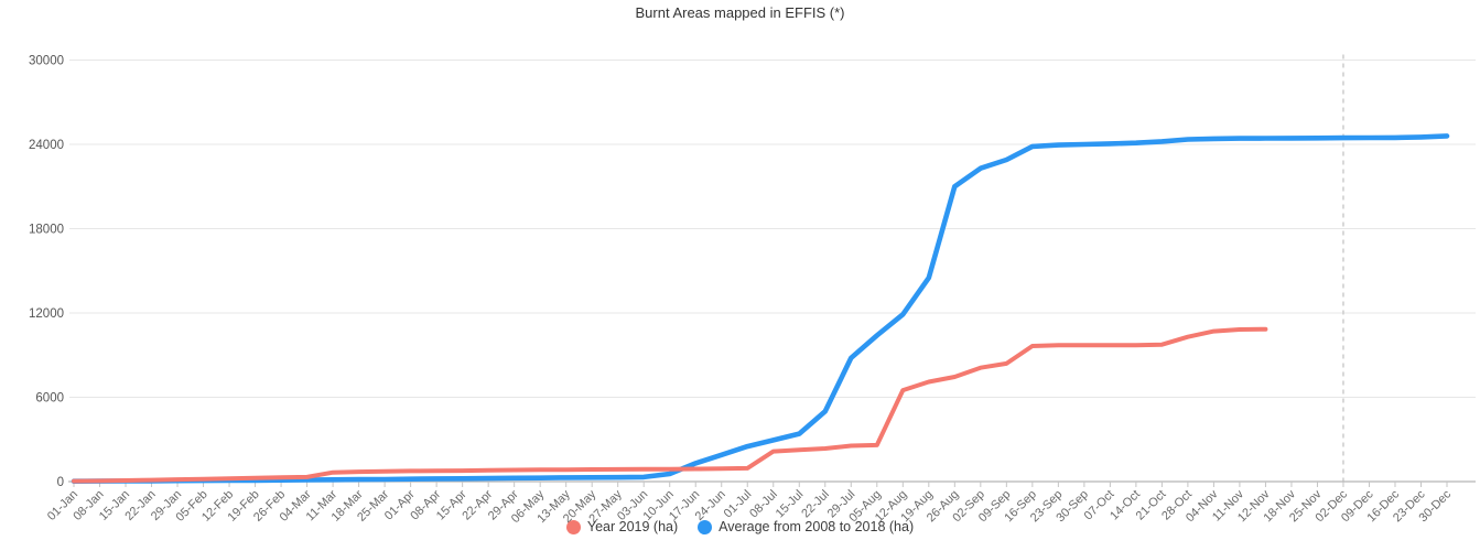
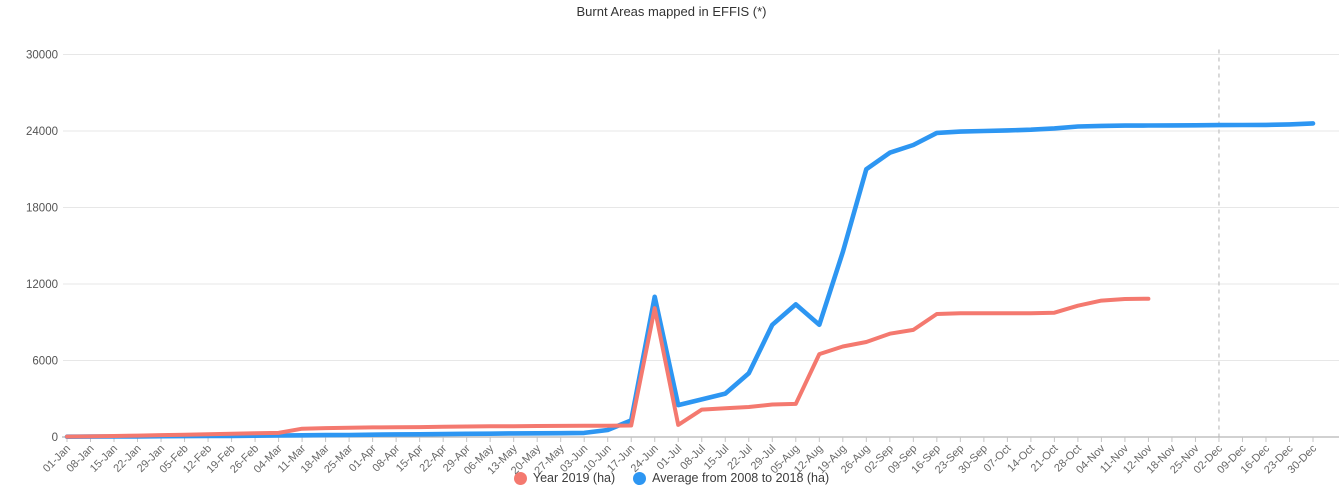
Year 2019 (ha)/24-Jun: 900 -> 10100
Average from 2008 to 2018 (ha)/24-Jun: 1900 -> 11000
Average from 2008 to 2018 (ha)/12-Aug: 11900 -> 8800
